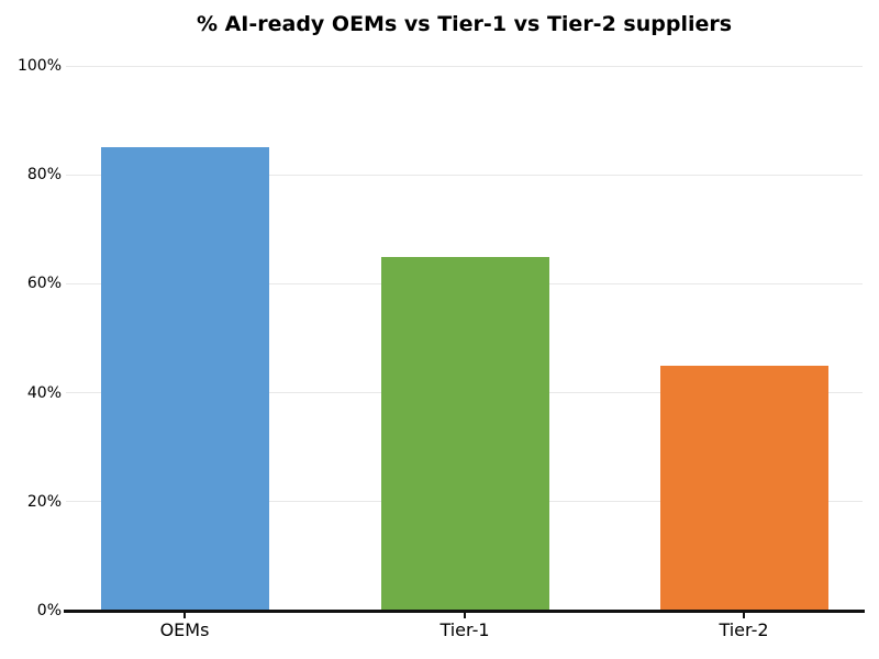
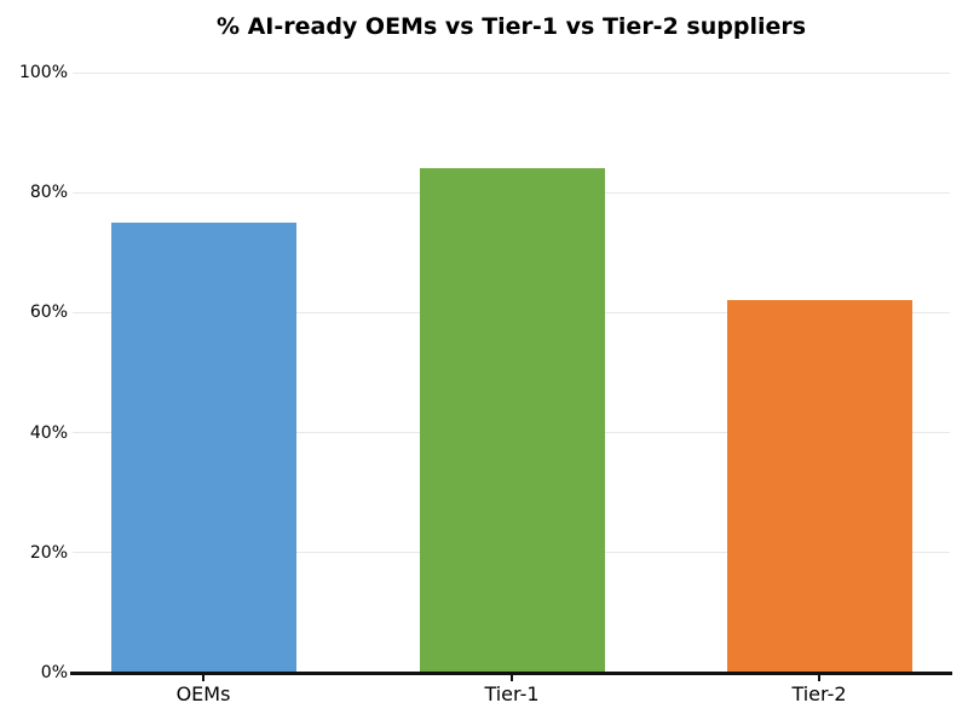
OEMs: 85% -> 75%
Tier-1: 65% -> 84%
Tier-2: 45% -> 62%
